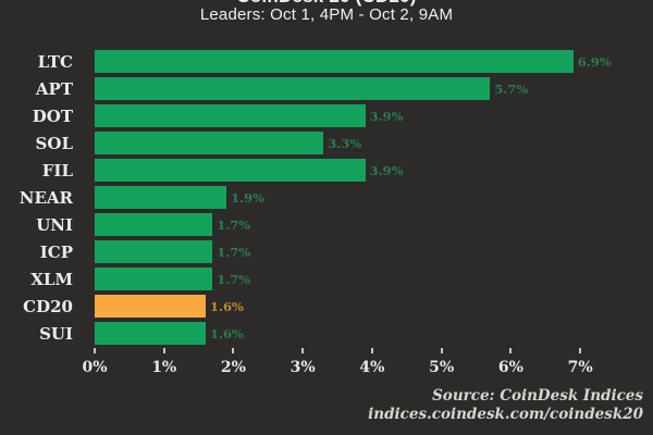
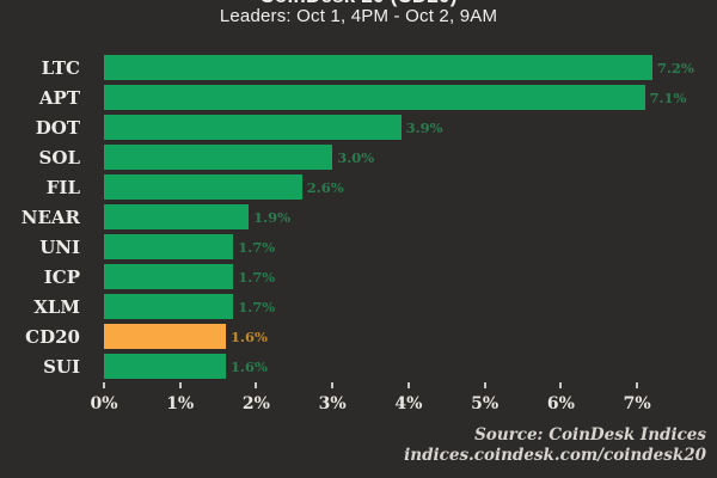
LTC: 6.9% -> 7.2%
APT: 5.7% -> 7.1%
SOL: 3.3% -> 3.0%
FIL: 3.9% -> 2.6%
